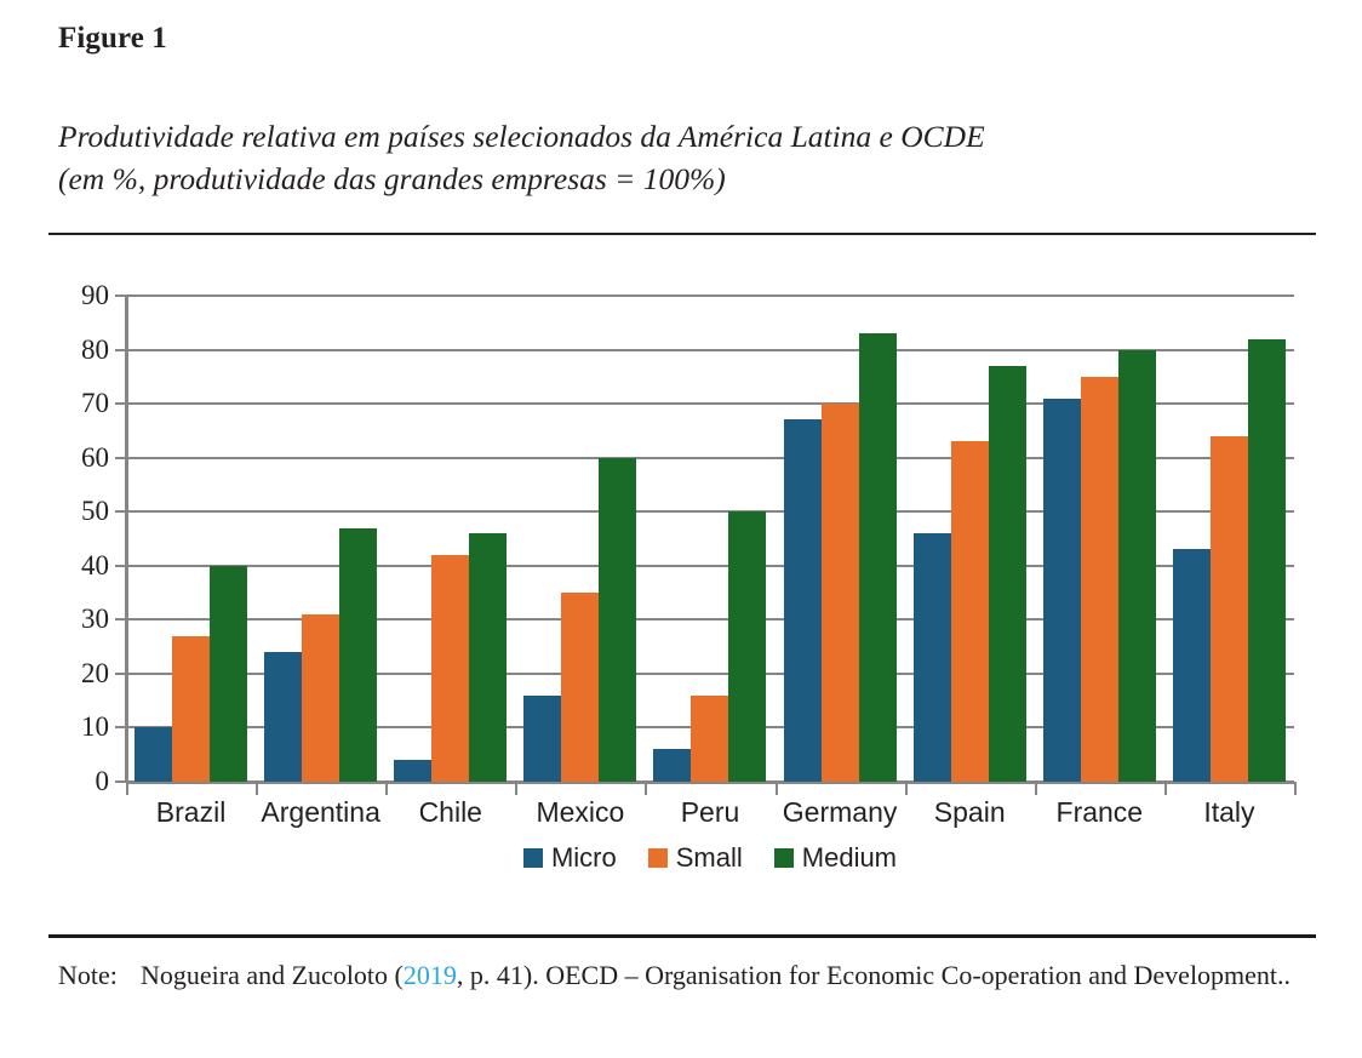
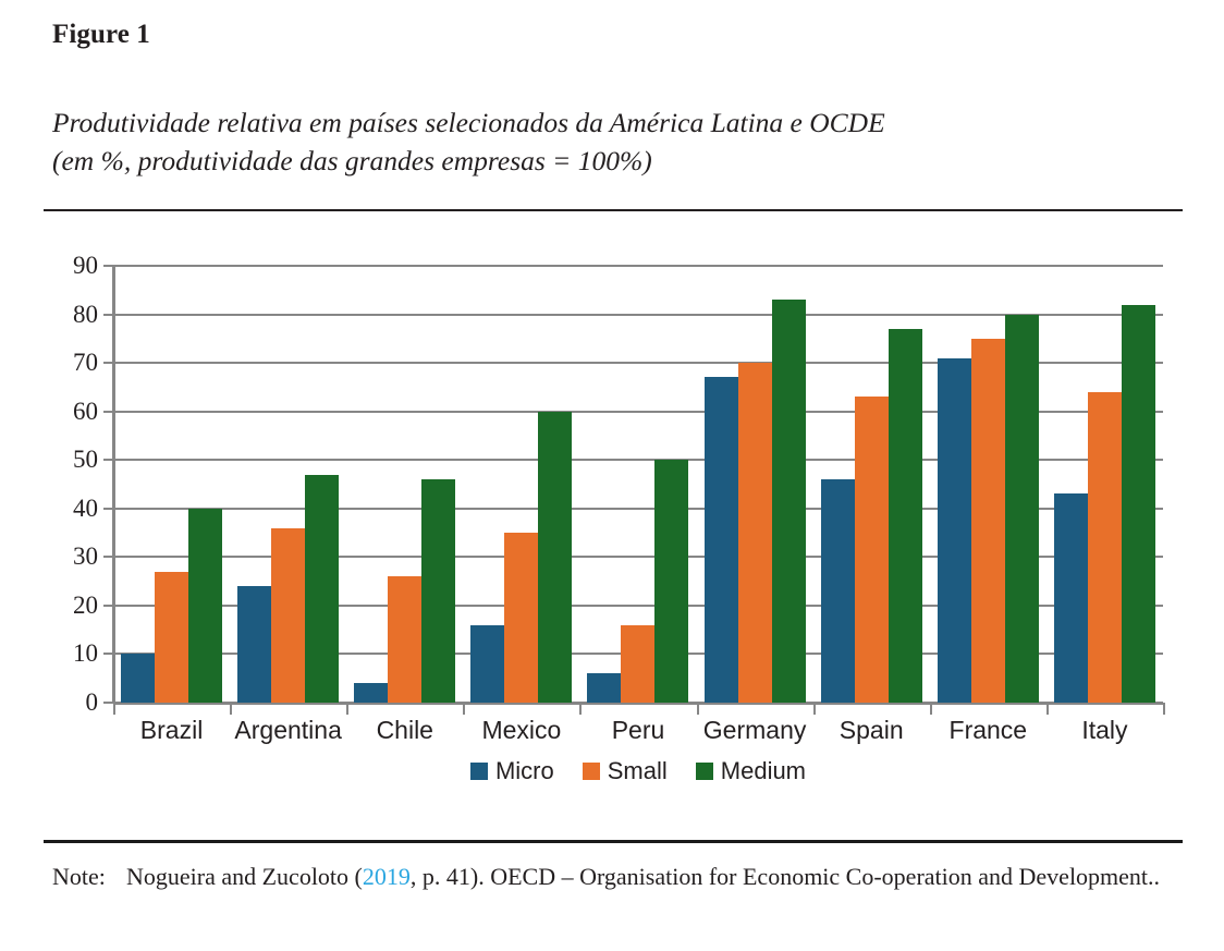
Small/Argentina: 31 -> 36
Small/Chile: 42 -> 26
